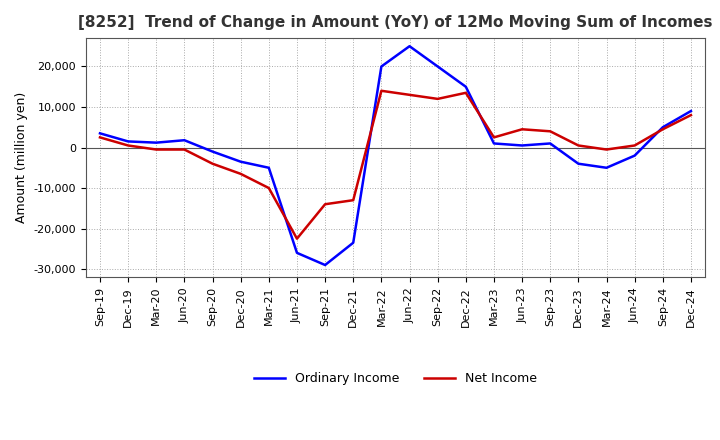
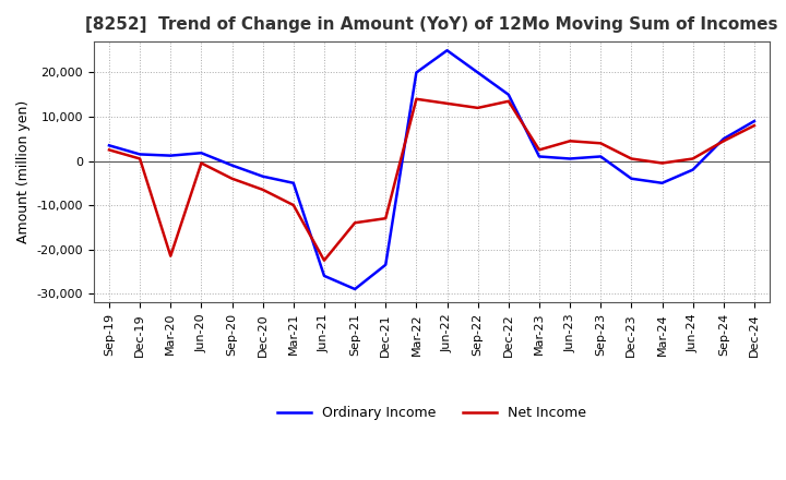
Net Income/Mar-20: -500 -> -21,500
